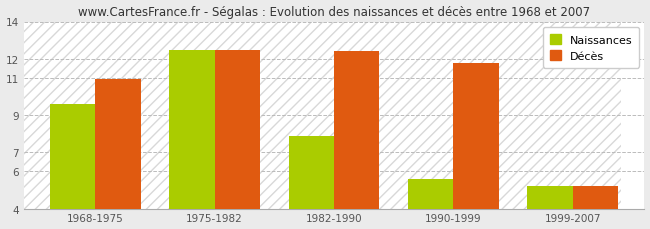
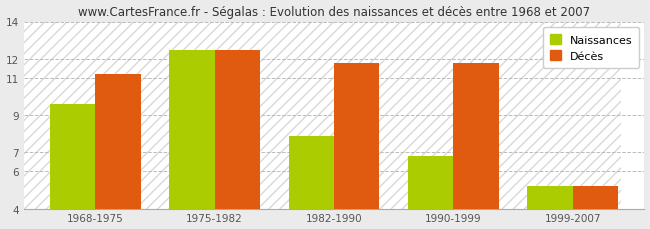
Décès/1968-1975: 10.9 -> 11.2
Décès/1982-1990: 12.4 -> 11.8
Naissances/1990-1999: 5.6 -> 6.8
